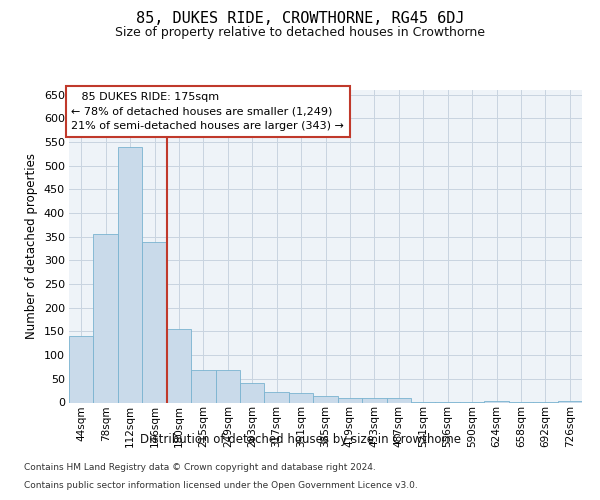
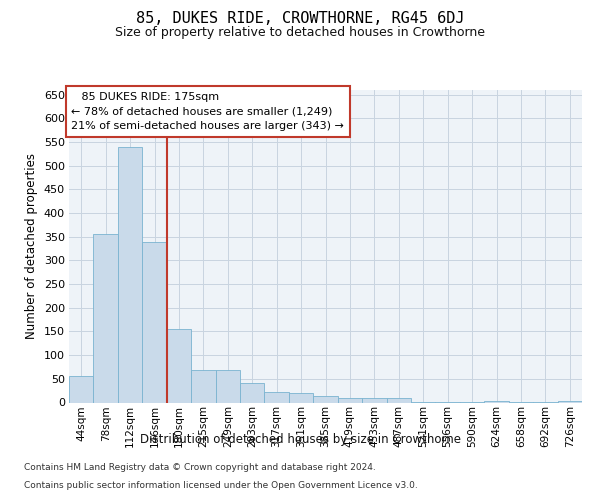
44sqm: 140 -> 55
